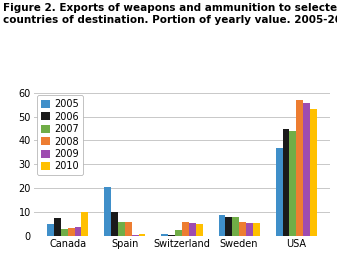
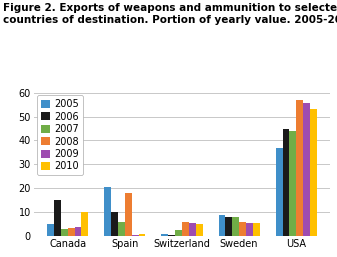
2006/Canada: 7.5 -> 15.0
2008/Spain: 6.0 -> 18.0
